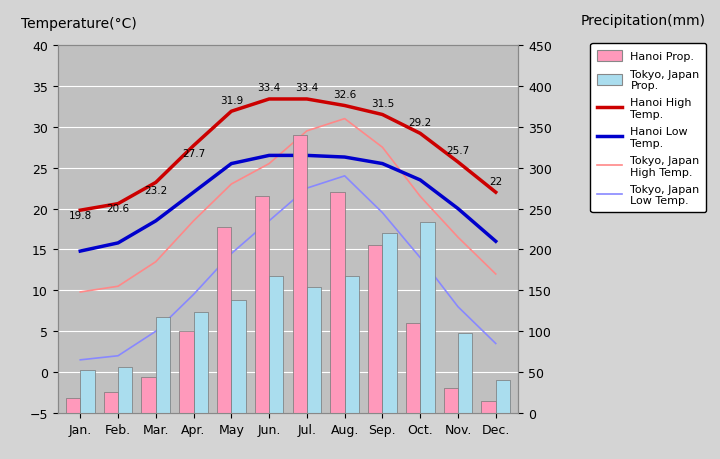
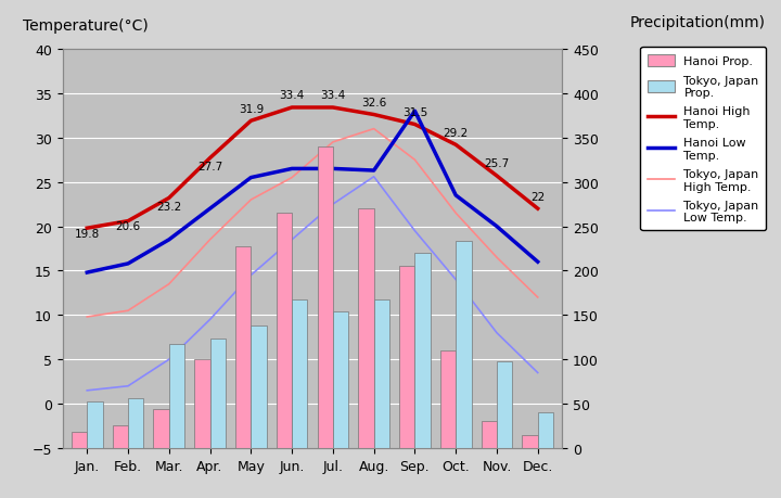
Tokyo, Japan Low Temp./Aug.: 24.0 -> 25.6
Hanoi Low Temp./Sep.: 25.5 -> 33.0
